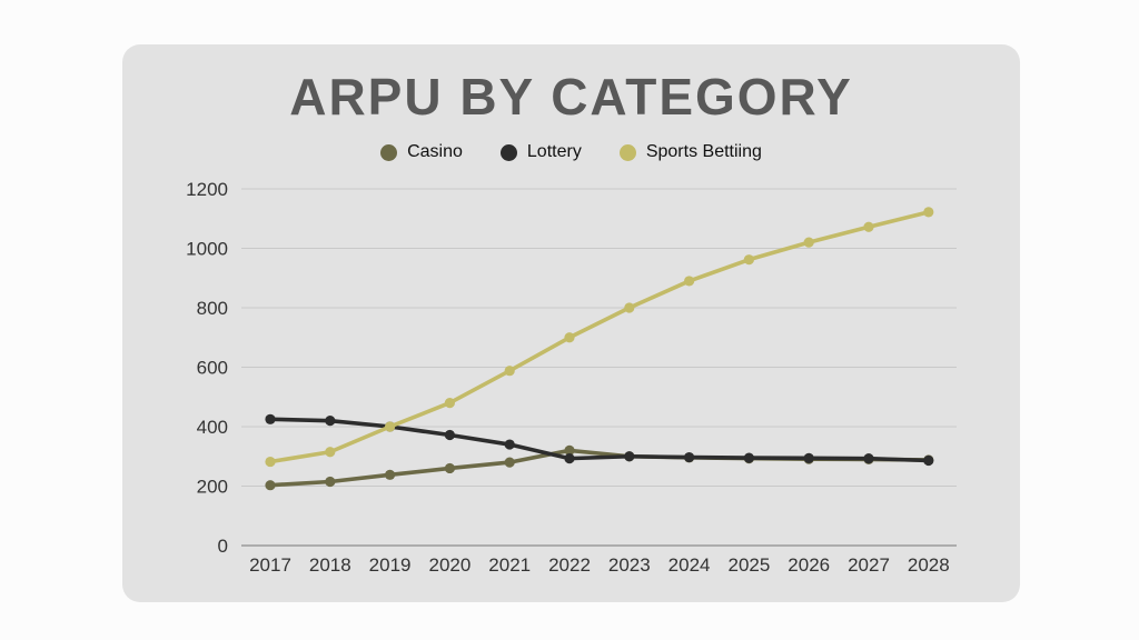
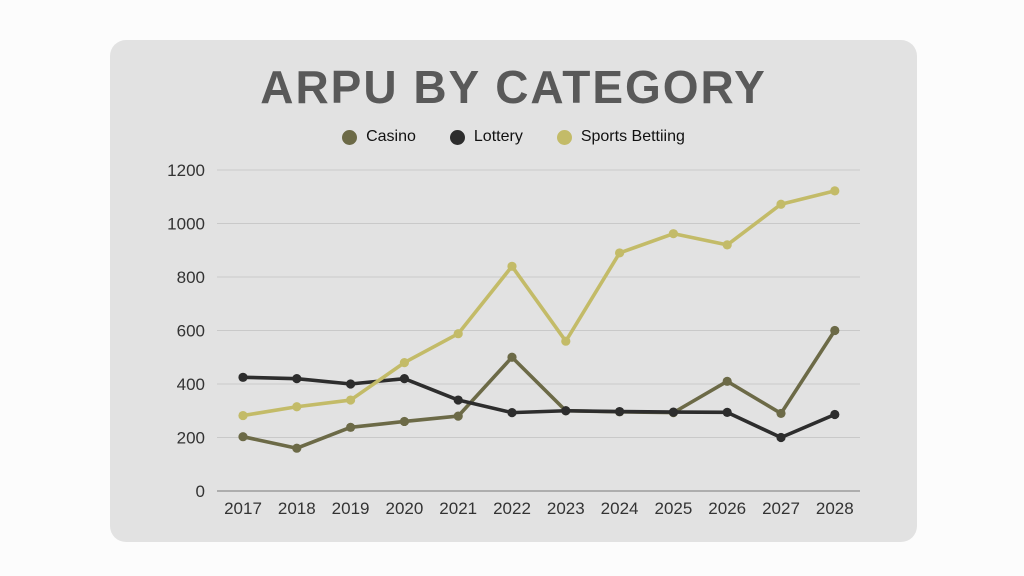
Casino/2018: 220 -> 160
Sports Bettiing/2019: 400 -> 340
Lottery/2020: 370 -> 420
Casino/2022: 320 -> 500
Sports Bettiing/2022: 700 -> 840
Sports Bettiing/2023: 800 -> 560
Casino/2026: 290 -> 410
Sports Bettiing/2026: 1020 -> 920
Lottery/2027: 290 -> 200
Casino/2028: 290 -> 600
